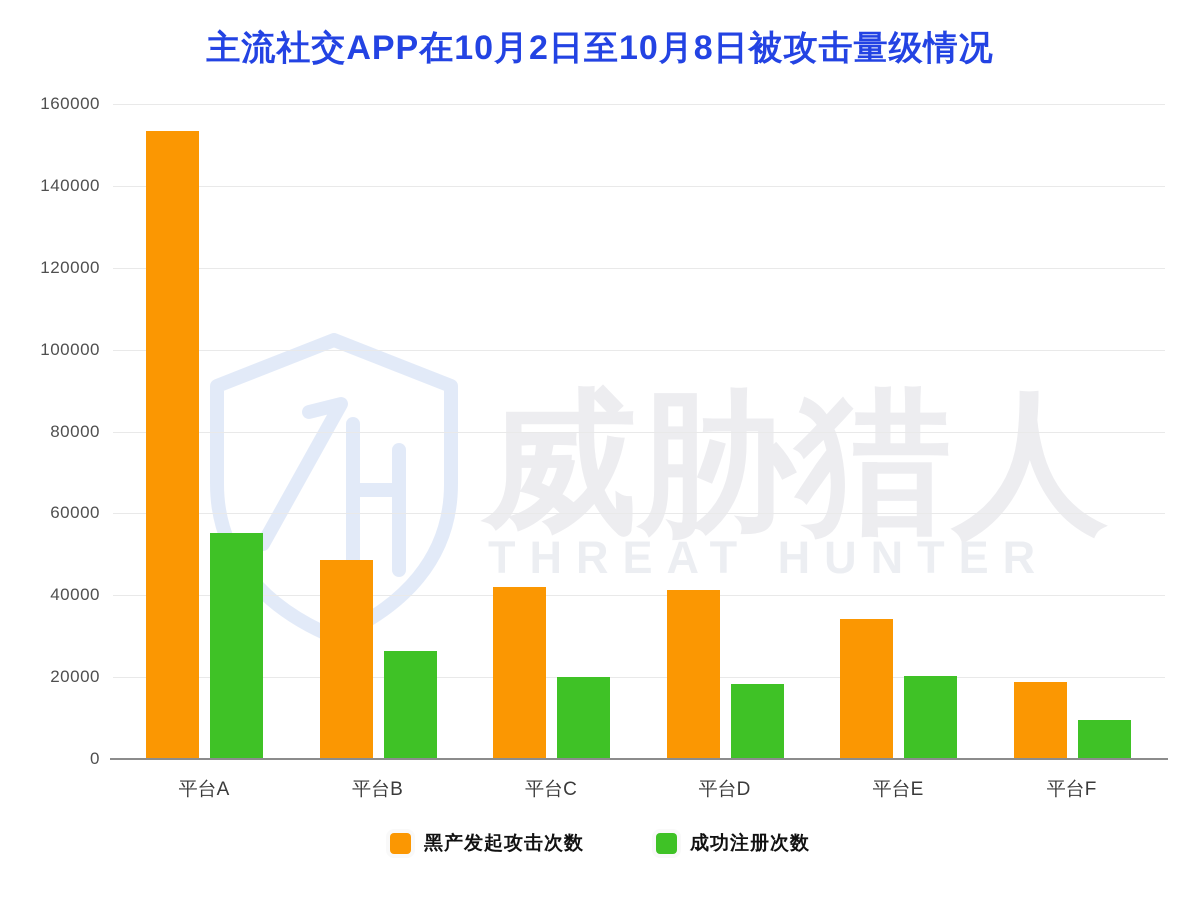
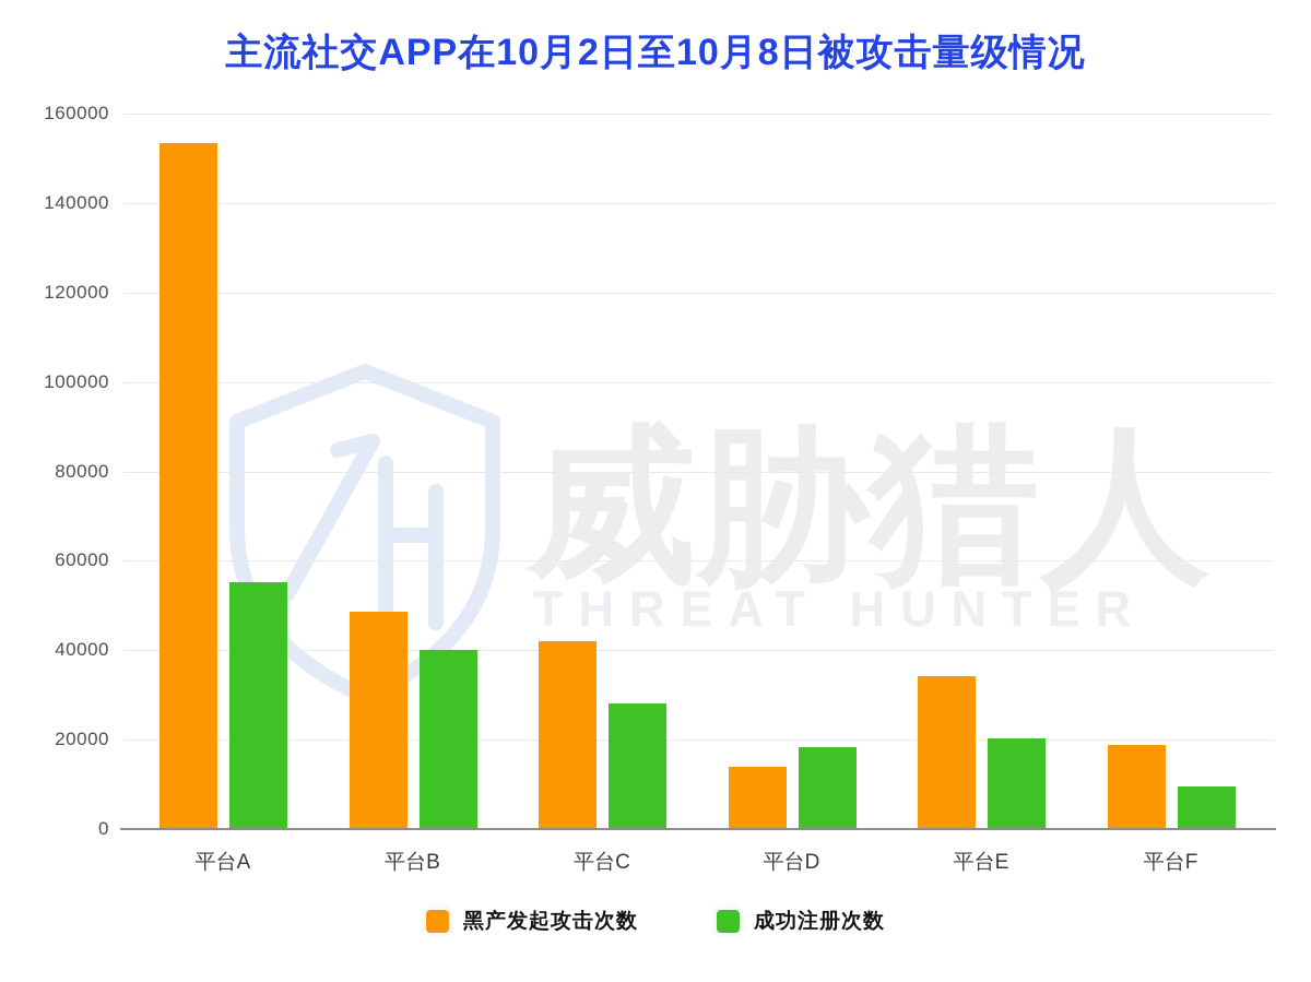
成功注册次数/平台B: 26000 -> 40000
成功注册次数/平台C: 20000 -> 28000
黑产发起攻击次数/平台D: 41000 -> 14000
